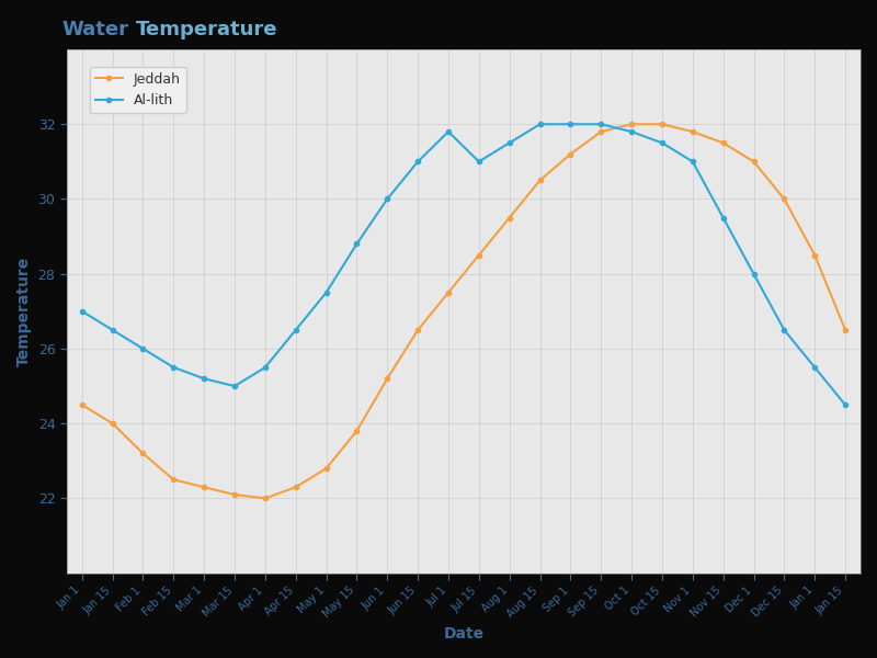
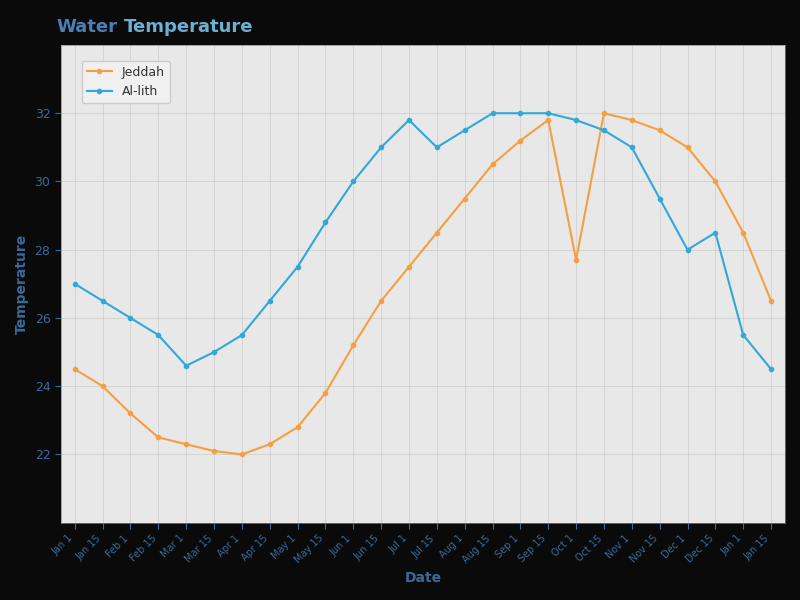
Al-lith/Mar 1: 25.2 -> 24.6
Jeddah/Oct 1: 32.0 -> 27.7
Al-lith/Dec 15: 26.5 -> 28.5
